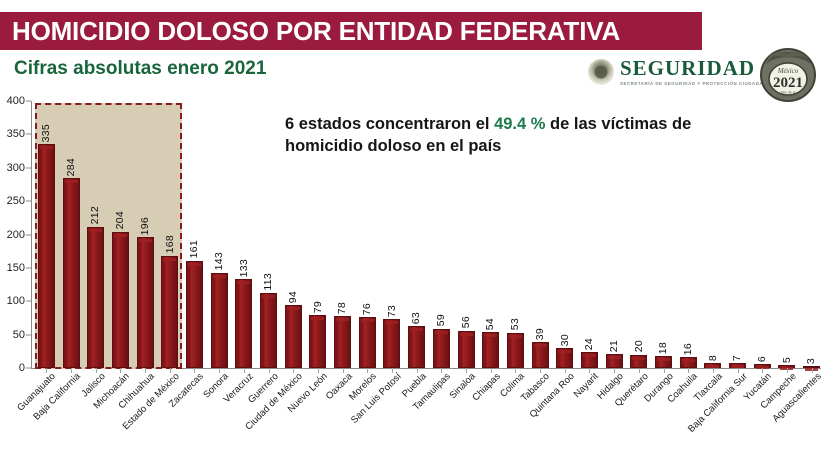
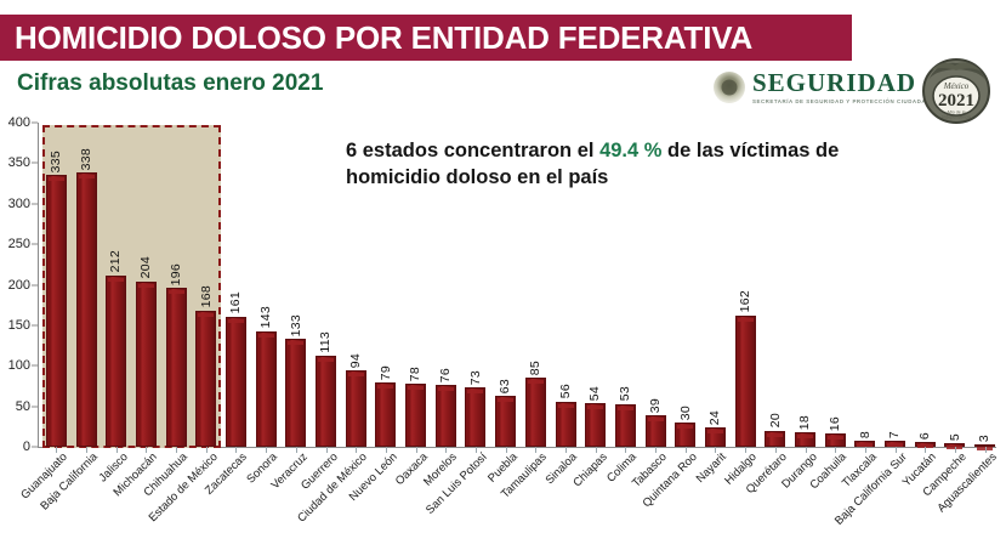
Baja California: 284 -> 338
Tamaulipas: 59 -> 85
Hidalgo: 21 -> 162
